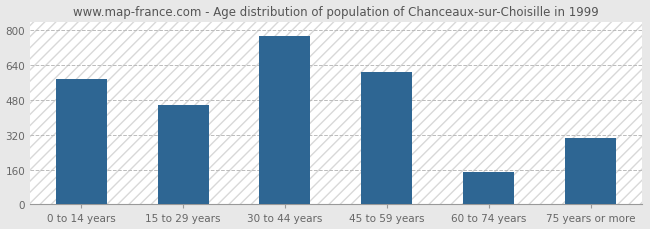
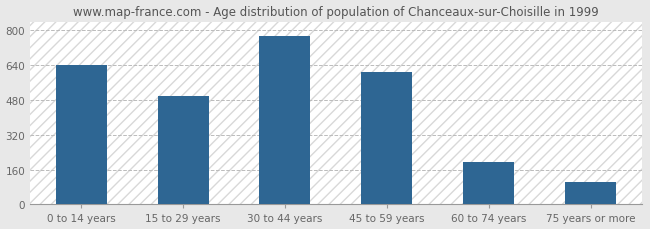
0 to 14 years: 575 -> 638
15 to 29 years: 455 -> 496
60 to 74 years: 150 -> 193
75 years or more: 305 -> 103
